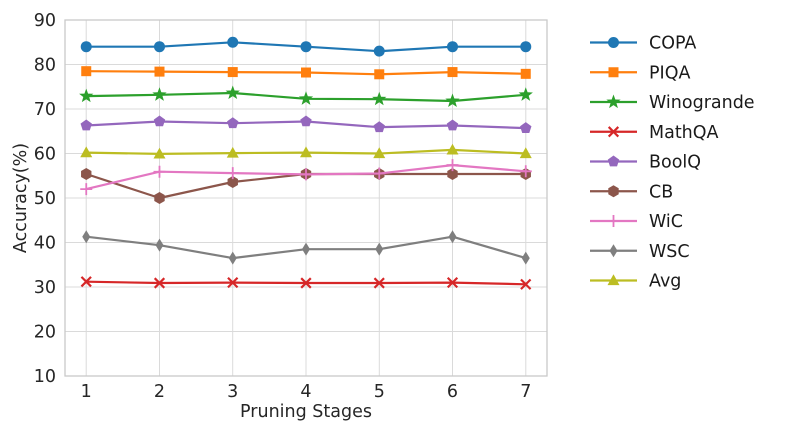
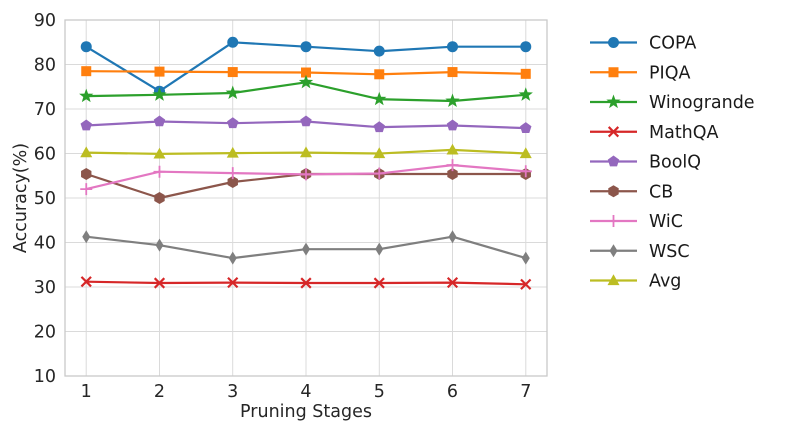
COPA/2: 84 -> 74
Winogrande/4: 72 -> 76
